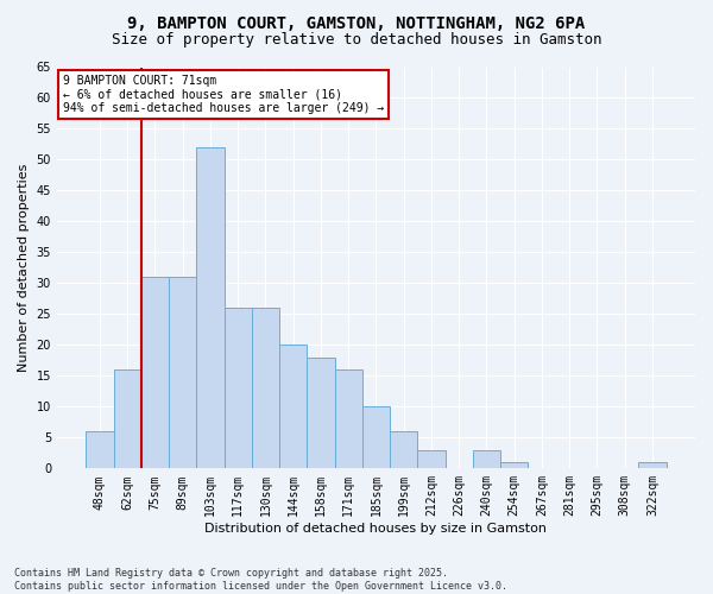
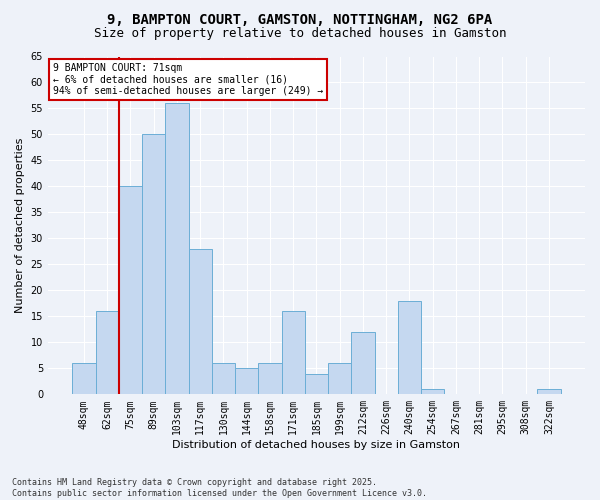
75sqm: 31 -> 40
89sqm: 31 -> 50
103sqm: 52 -> 56
117sqm: 26 -> 28
130sqm: 26 -> 6
144sqm: 20 -> 5
158sqm: 18 -> 6
185sqm: 10 -> 4
212sqm: 3 -> 12
240sqm: 3 -> 18
